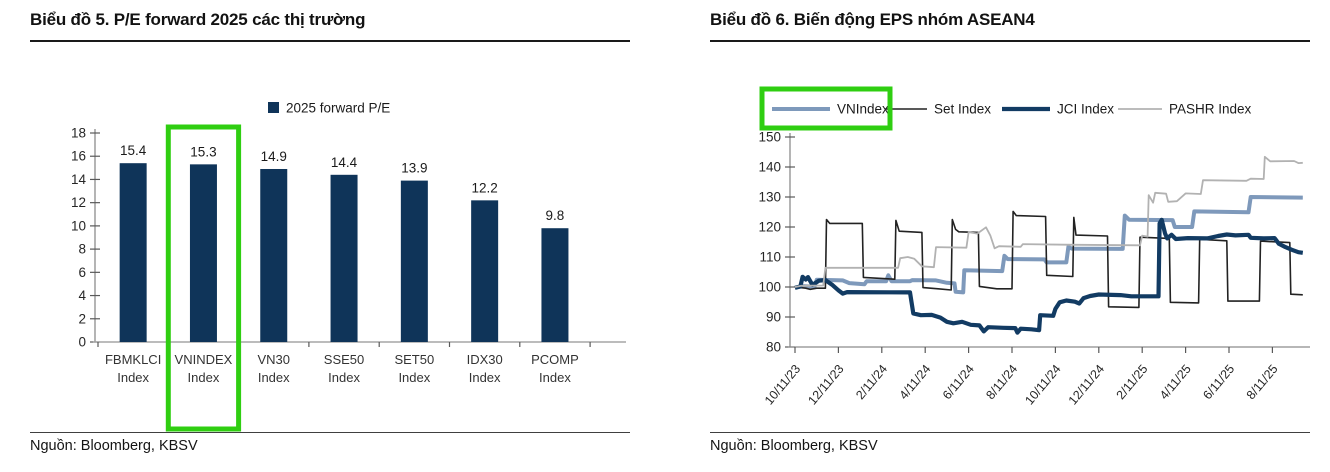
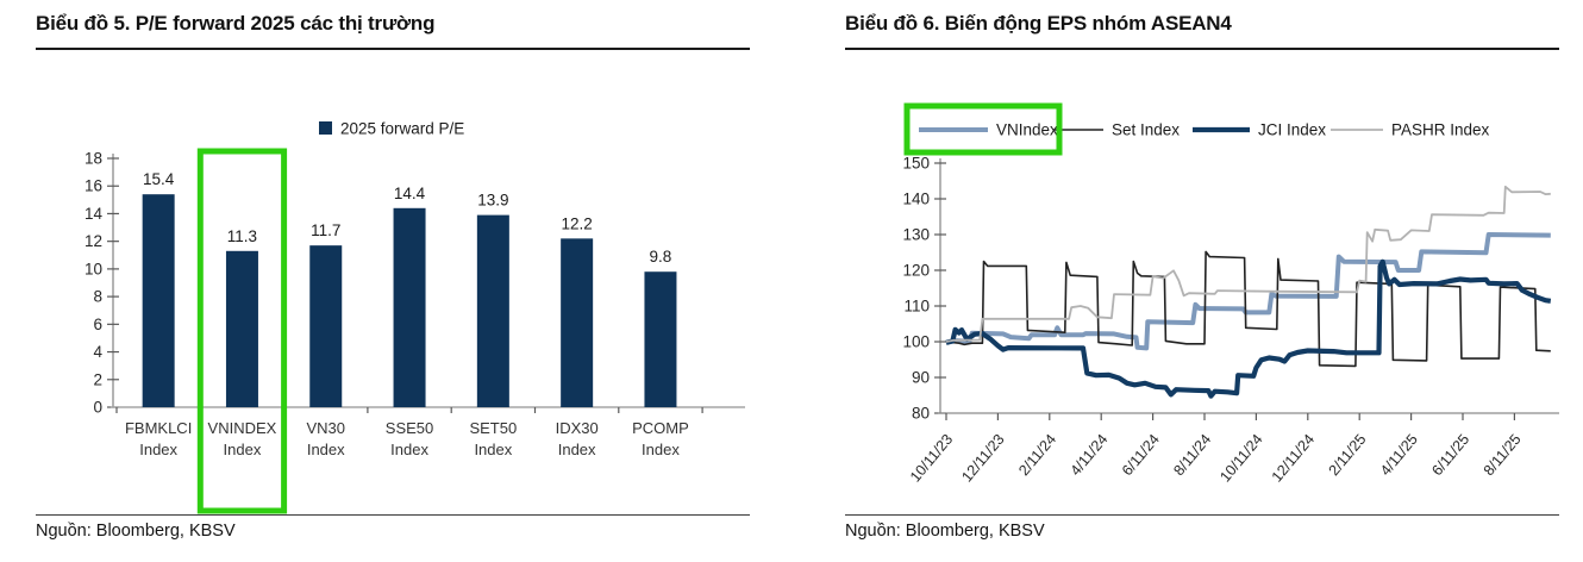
Biểu đồ 5. P/E forward 2025 các thị trường/VNINDEX Index: 15.3 -> 11.3
Biểu đồ 5. P/E forward 2025 các thị trường/VN30 Index: 14.9 -> 11.7
